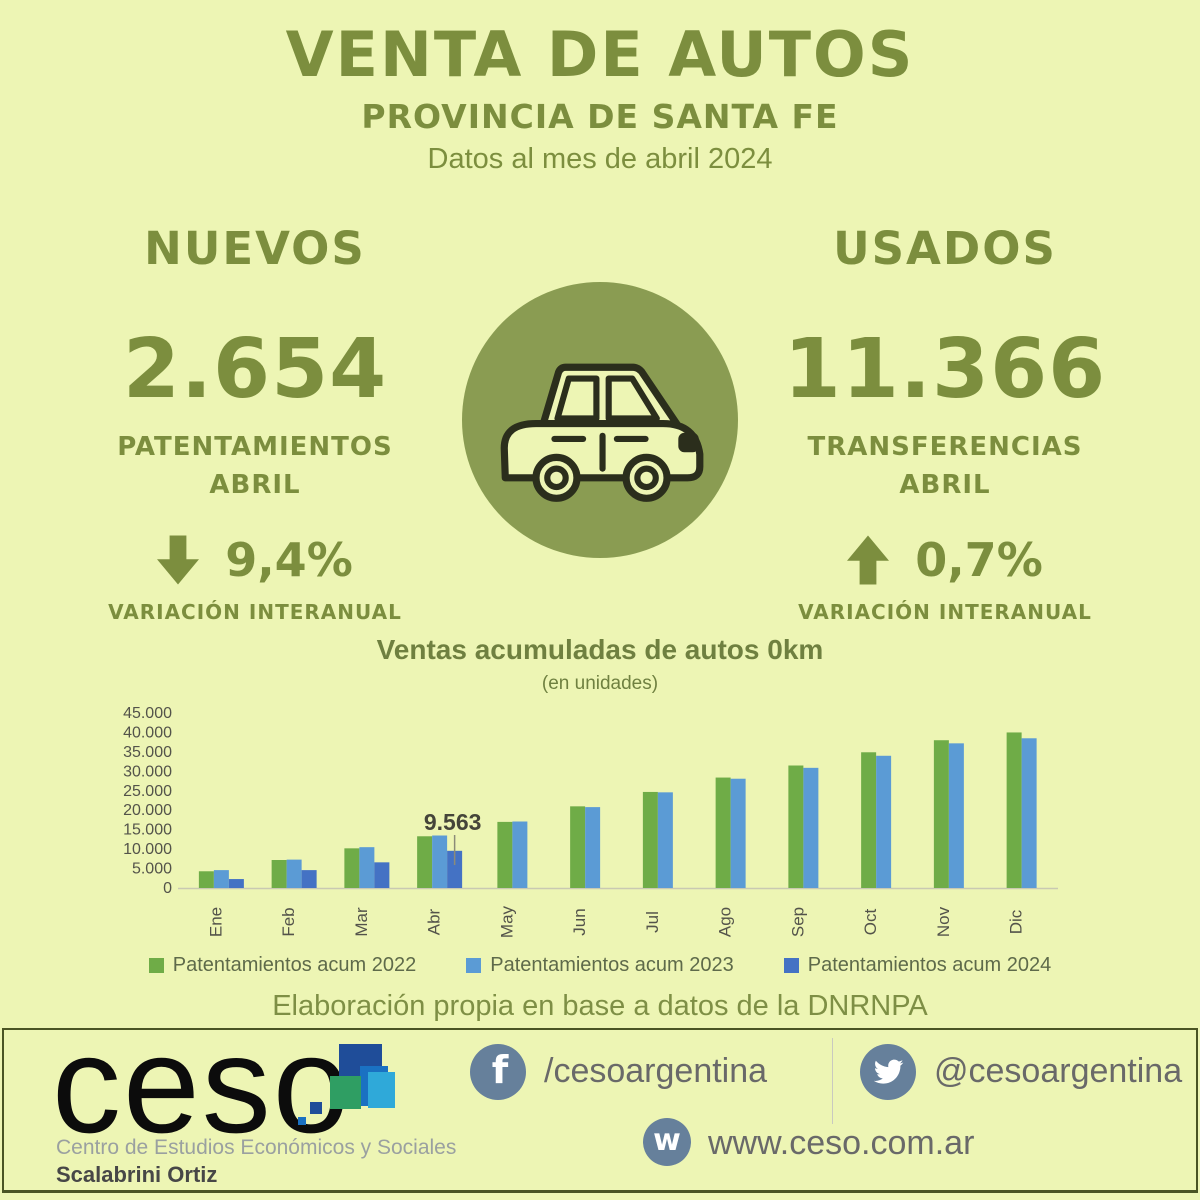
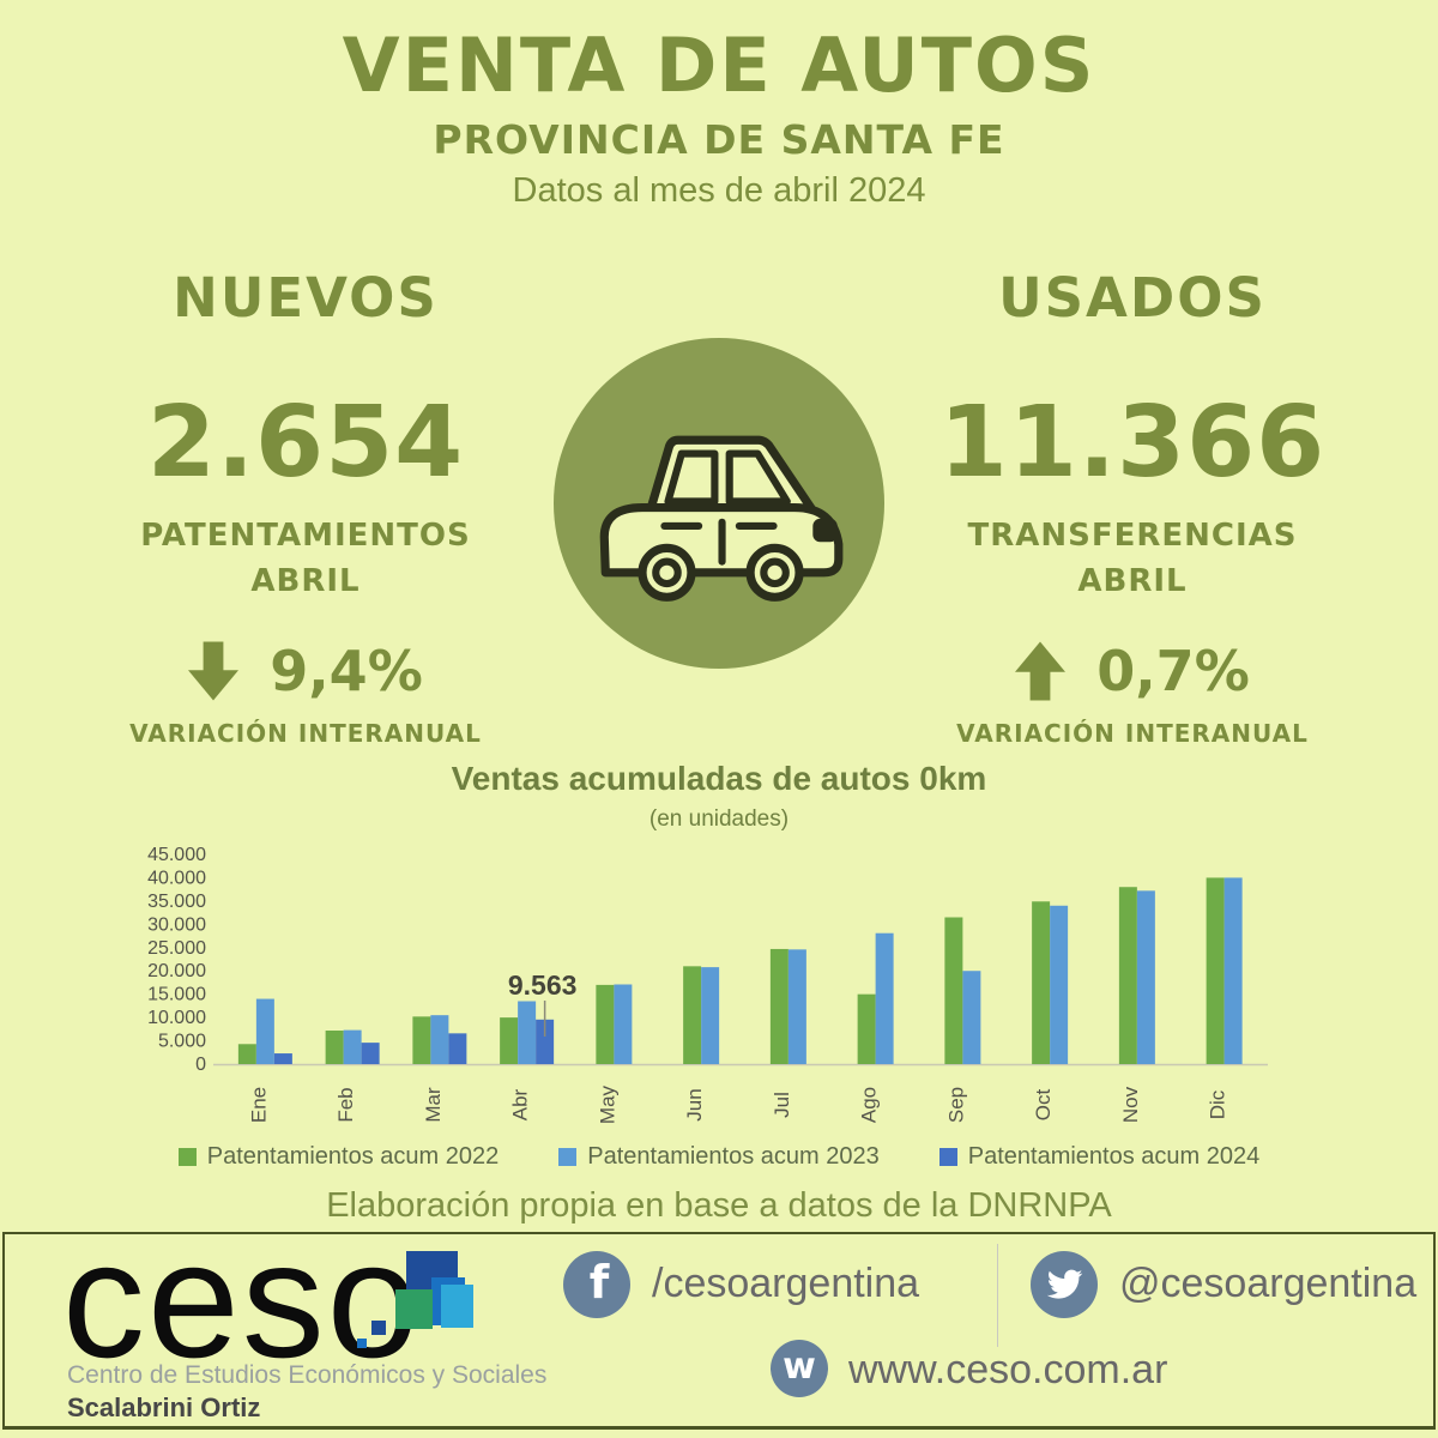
Patentamientos acum 2023/Ene: 5000 -> 14000
Patentamientos acum 2022/Abr: 13000 -> 10000
Patentamientos acum 2022/Ago: 28000 -> 15000
Patentamientos acum 2023/Sep: 31000 -> 20000
Patentamientos acum 2023/Dic: 38000 -> 40000
